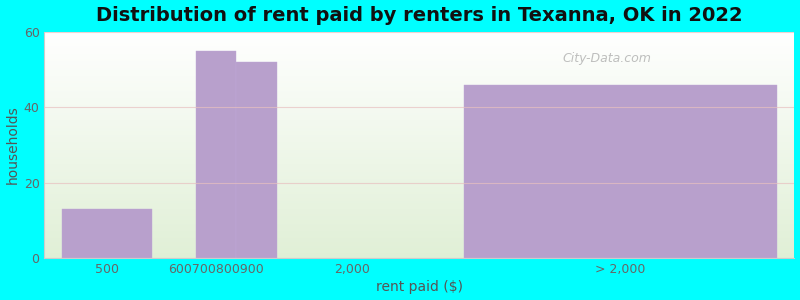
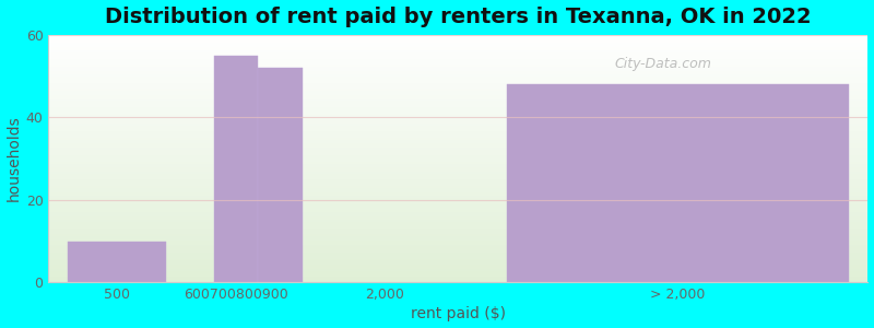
500: 13 -> 10
> 2,000: 46 -> 48
